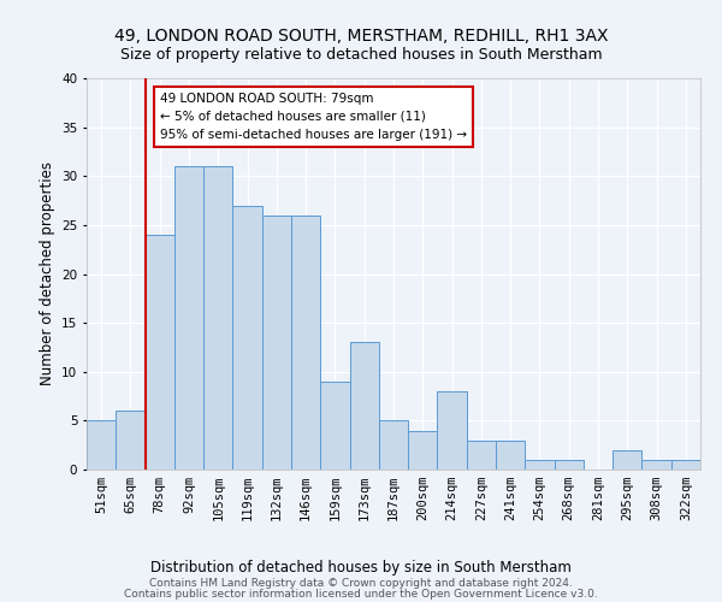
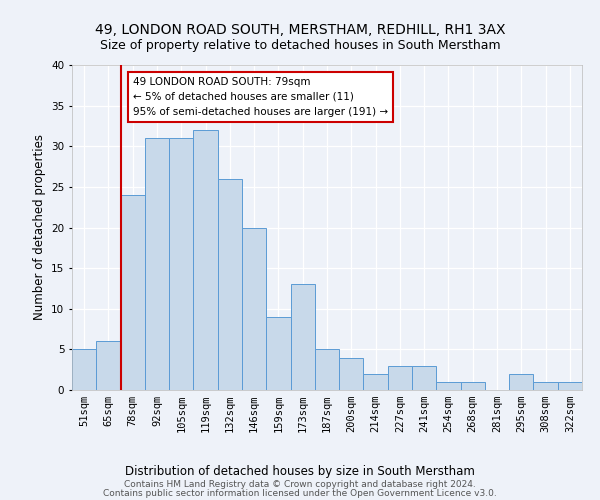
119sqm: 27 -> 32
146sqm: 26 -> 20
214sqm: 8 -> 2
